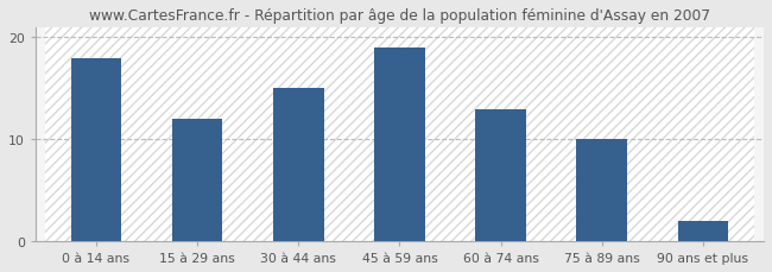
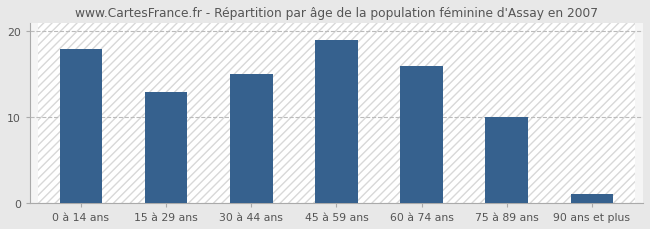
15 à 29 ans: 12 -> 13
60 à 74 ans: 13 -> 16
90 ans et plus: 2 -> 1
